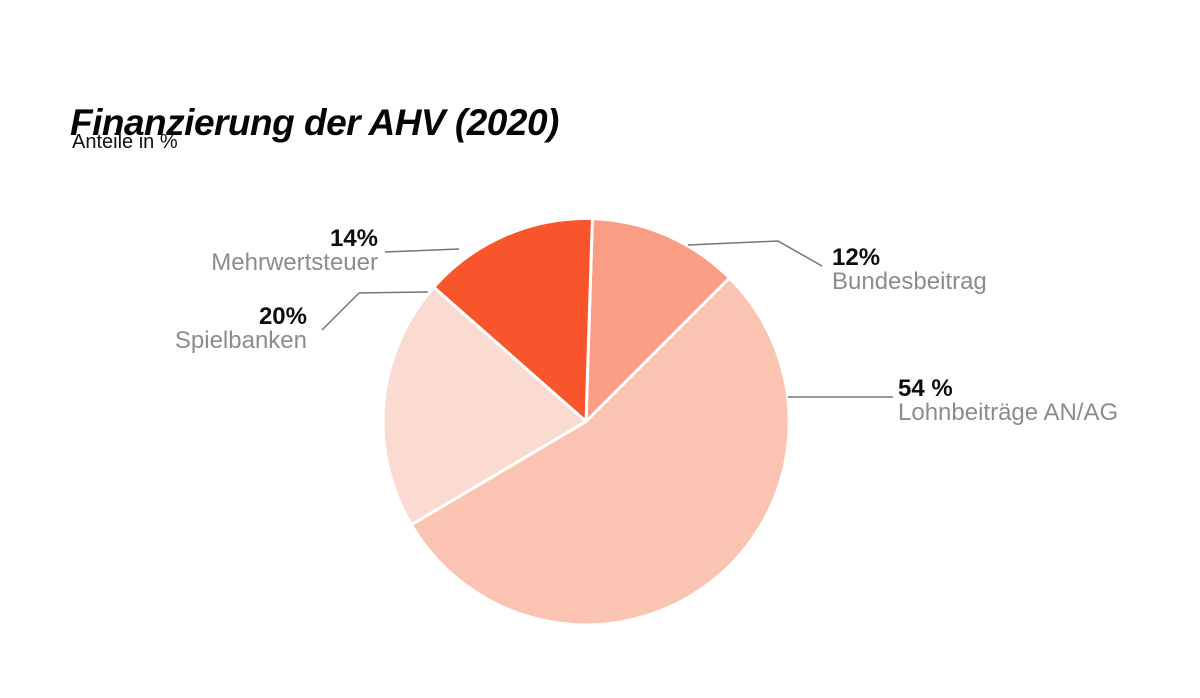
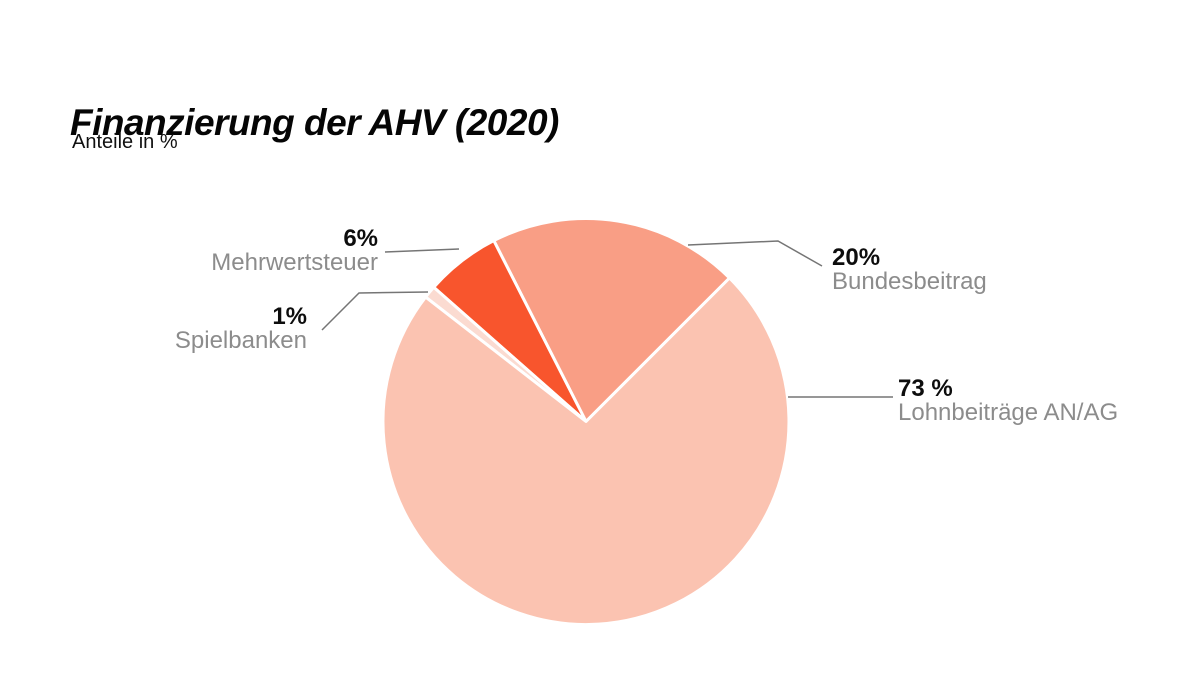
Bundesbeitrag: 12% -> 20%
Mehrwertsteuer: 14% -> 6%
Spielbanken: 20% -> 1%
Lohnbeiträge AN/AG: 54 -> 73
